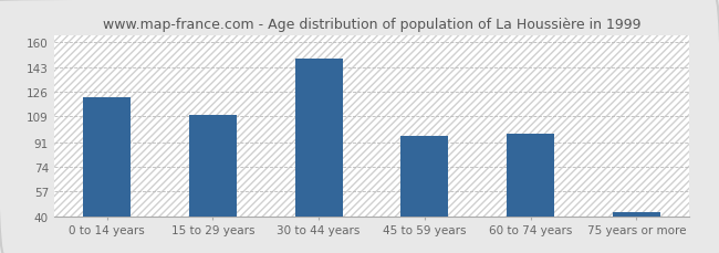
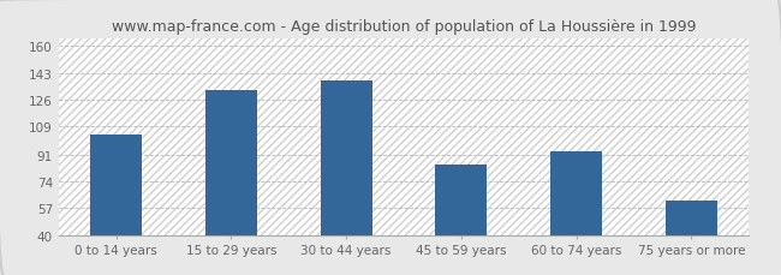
0 to 14 years: 122 -> 104
15 to 29 years: 110 -> 132
30 to 44 years: 149 -> 138
45 to 59 years: 95 -> 85
60 to 74 years: 97 -> 93
75 years or more: 43 -> 62
